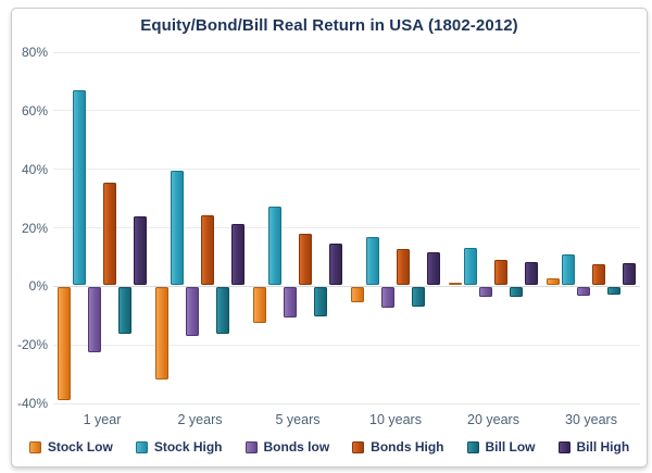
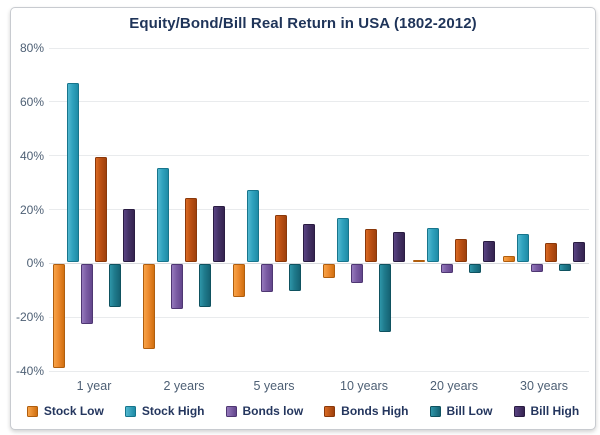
Bonds High/1 year: 35% -> 39%
Bill High/1 year: 24% -> 20%
Stock High/2 years: 39% -> 35%
Bill Low/10 years: -6% -> -25%
